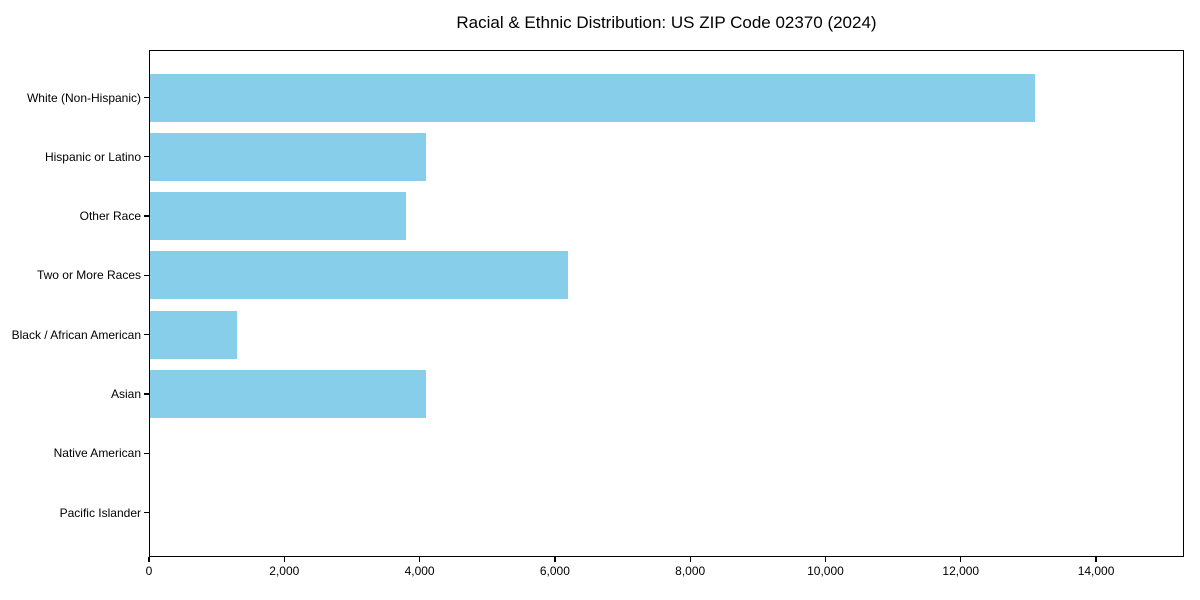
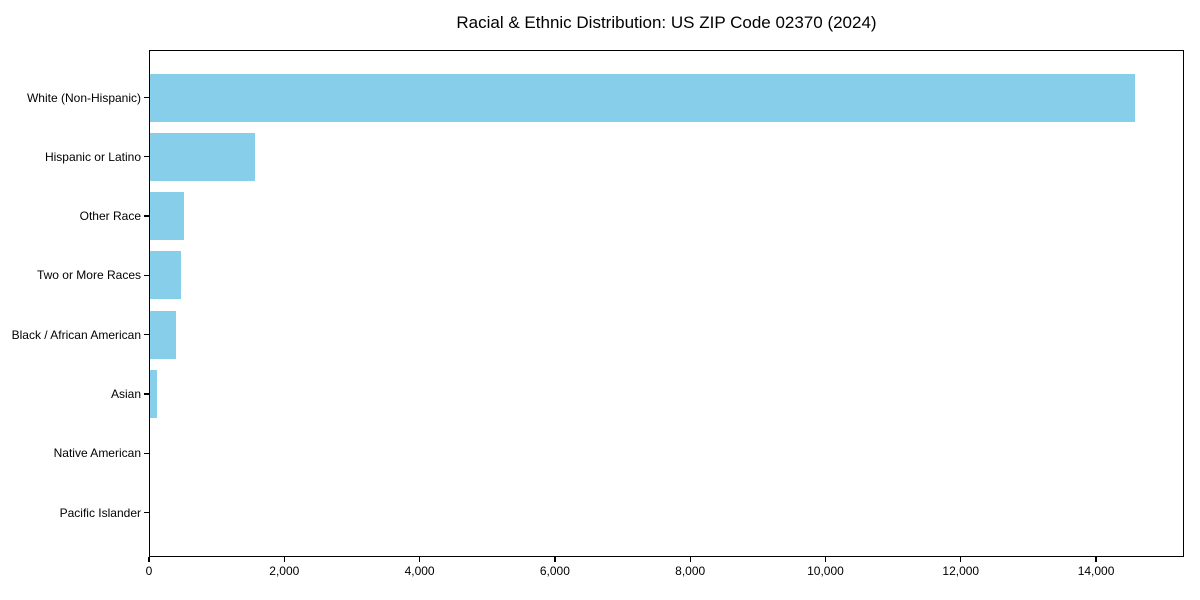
White (Non-Hispanic): 13100 -> 14600
Hispanic or Latino: 4100 -> 1600
Other Race: 3800 -> 500
Two or More Races: 6200 -> 500
Black / African American: 1300 -> 400
Asian: 4100 -> 100
